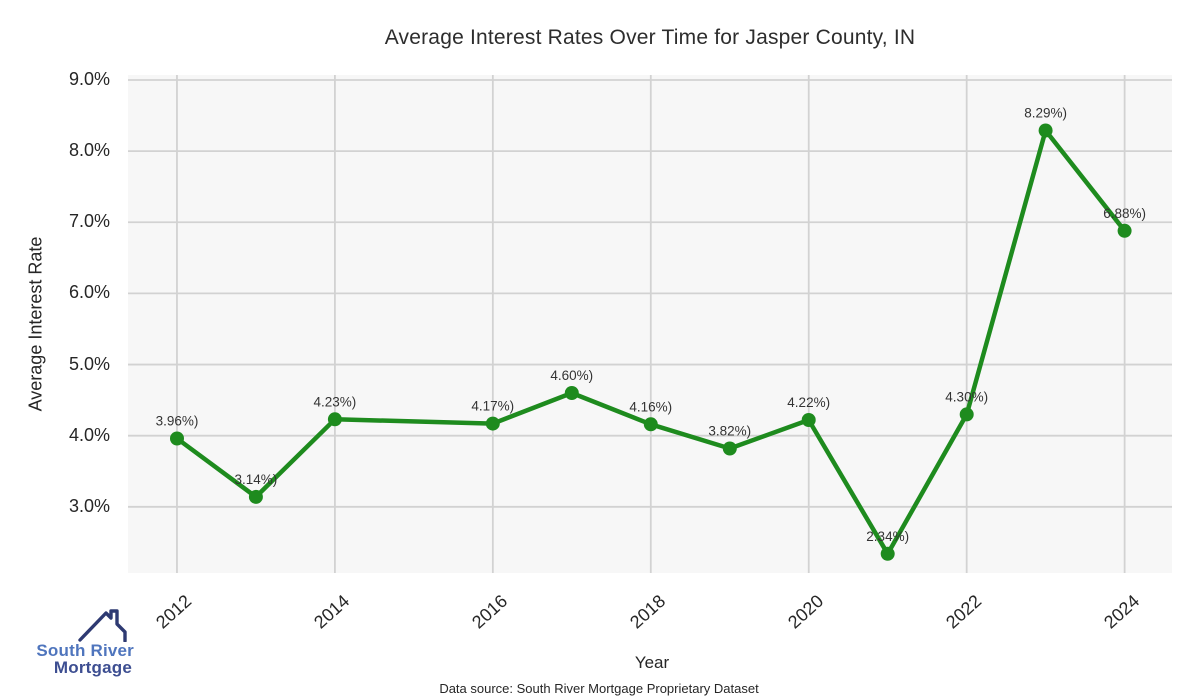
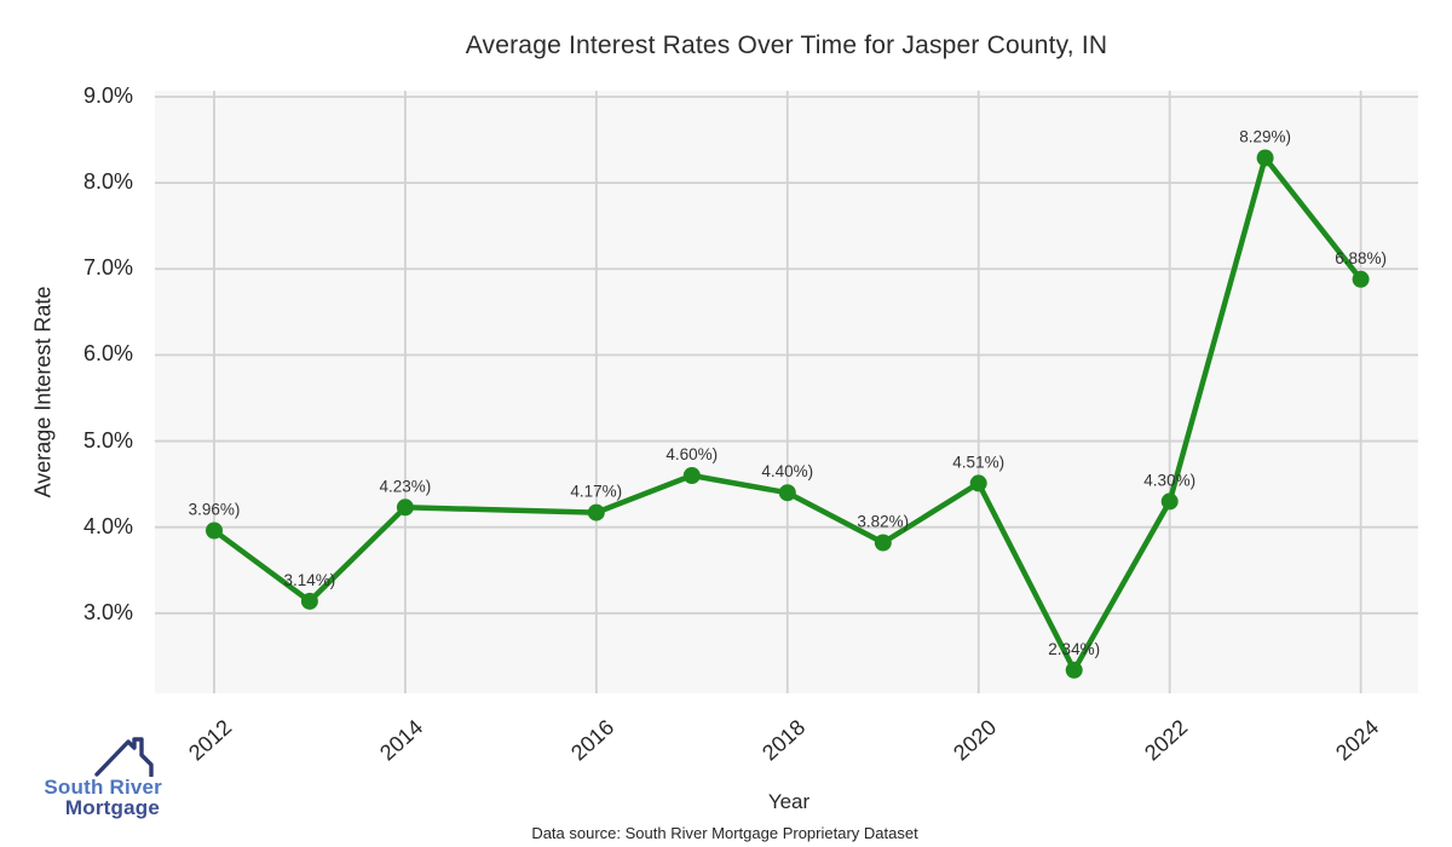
2018: 4.16% -> 4.40%
2020: 4.22% -> 4.51%
